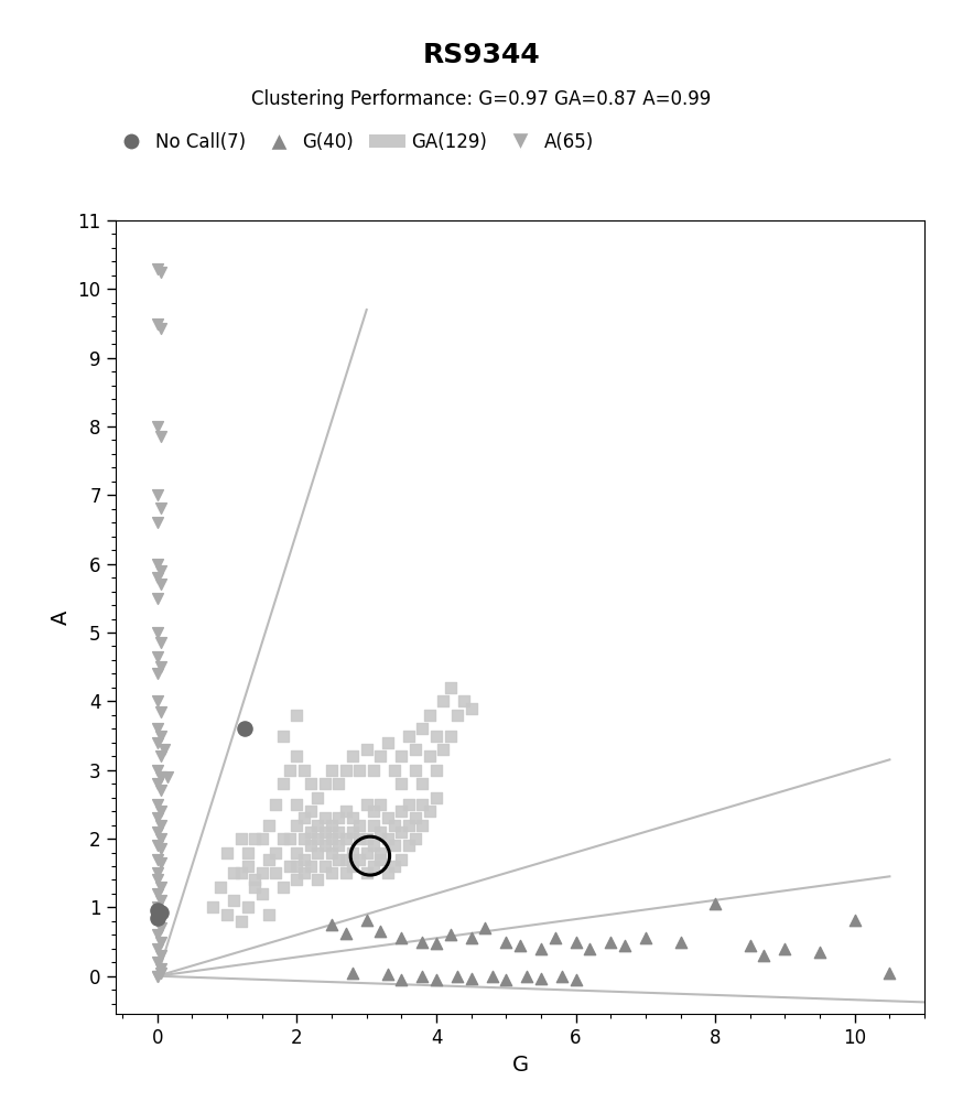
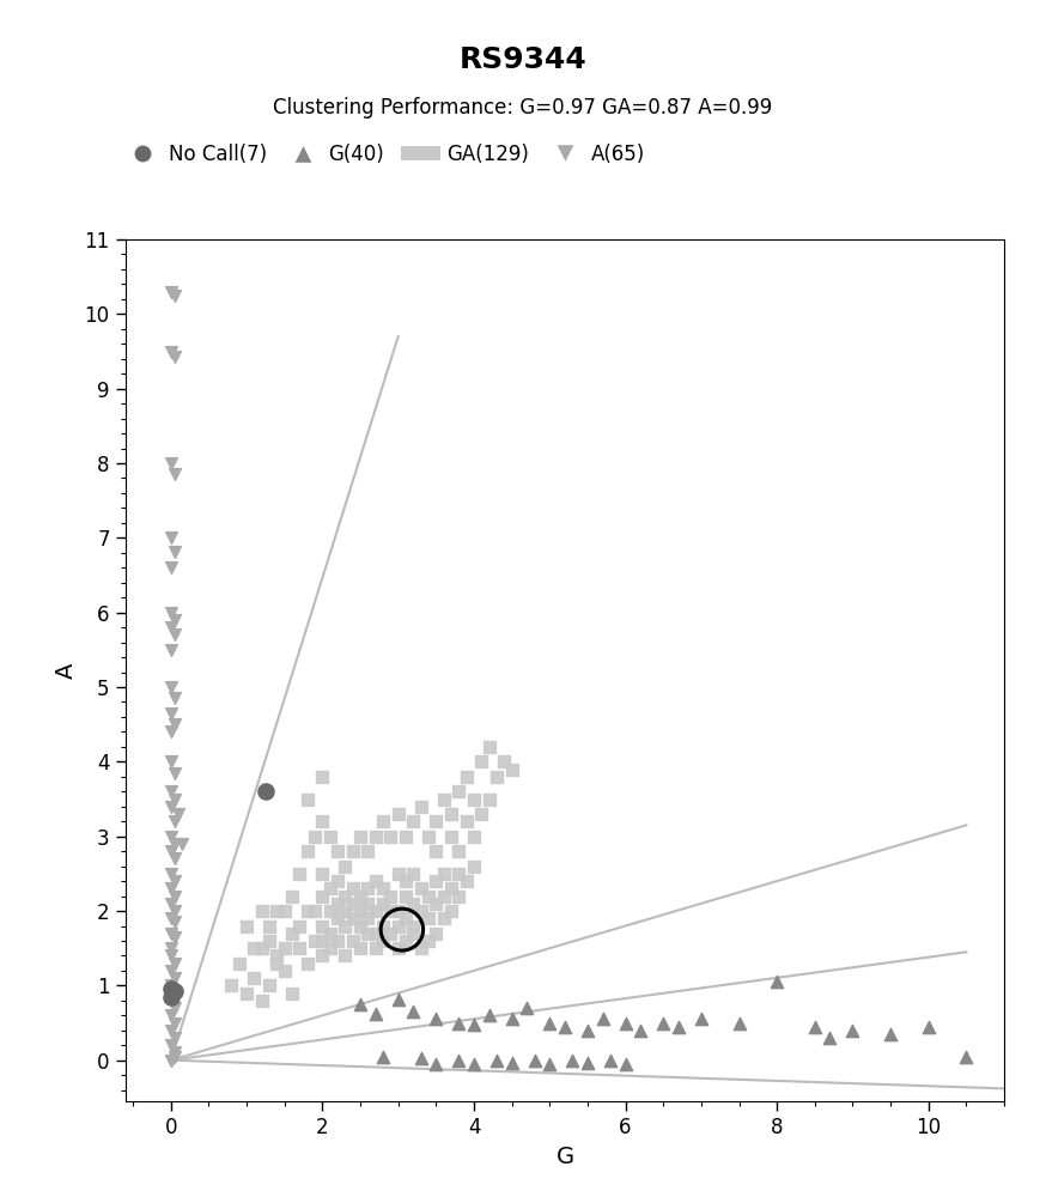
G(40)/10: 0.82 -> 0.45
